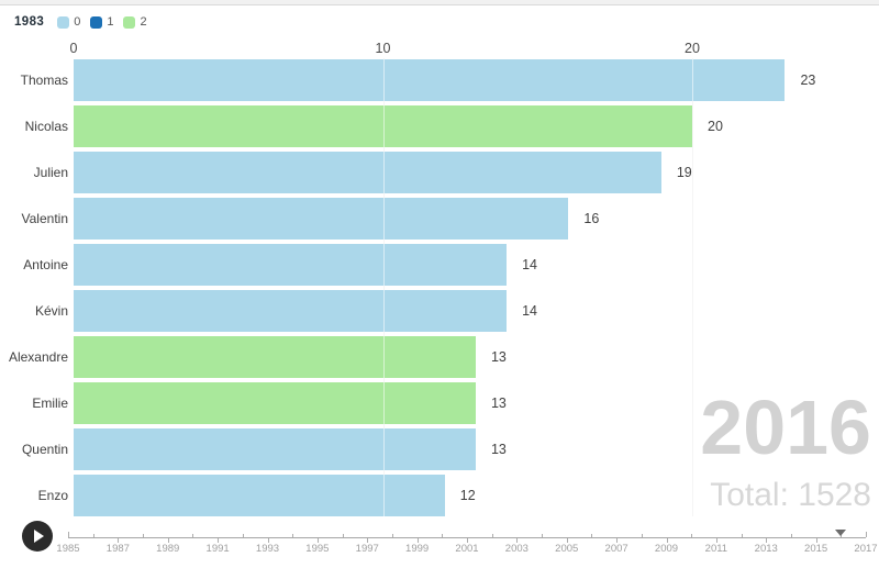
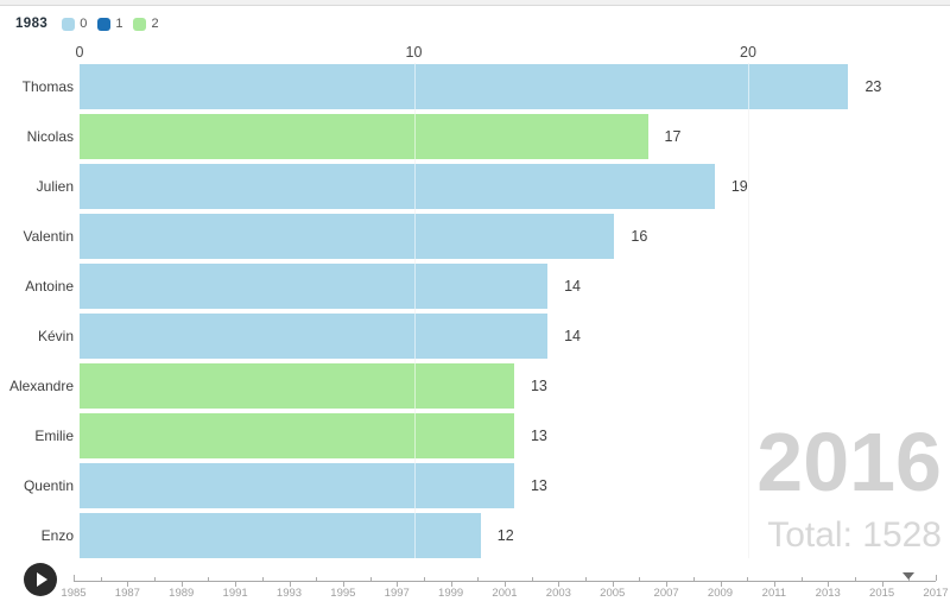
Nicolas: 20 -> 17
